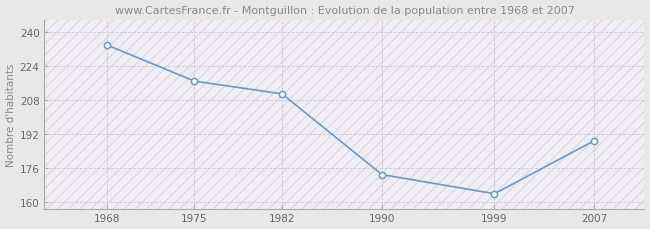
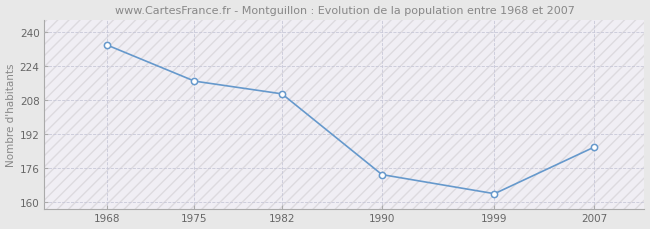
2007: 189 -> 186
